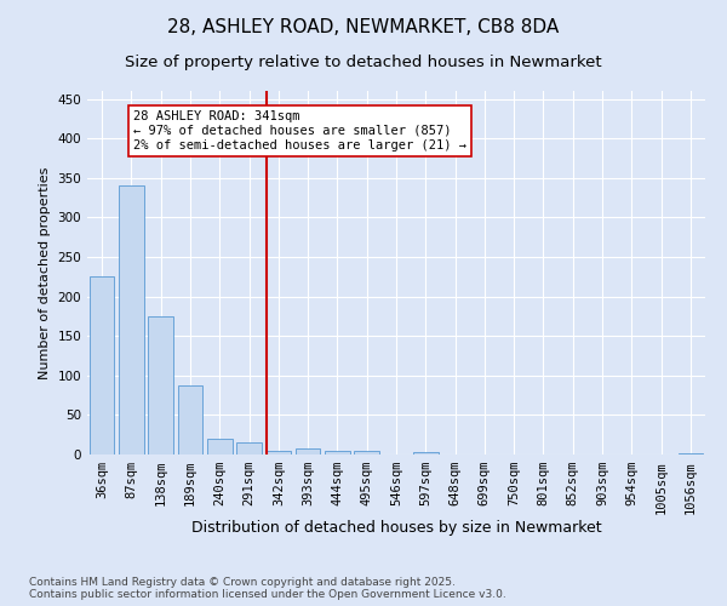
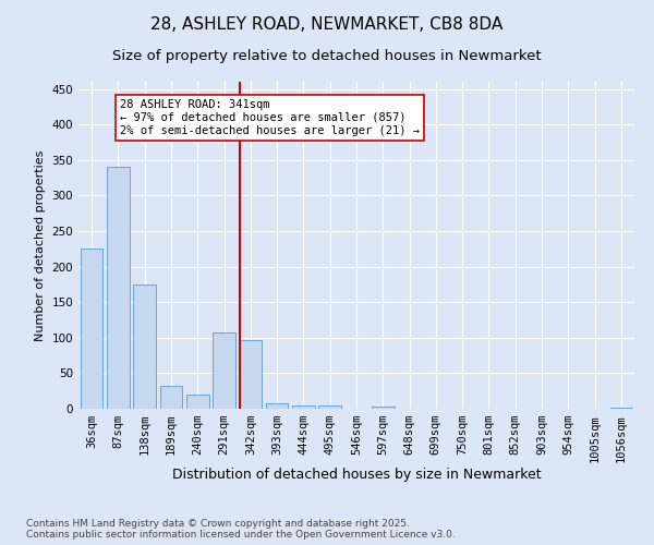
189sqm: 88 -> 32
291sqm: 15 -> 108
342sqm: 5 -> 96
